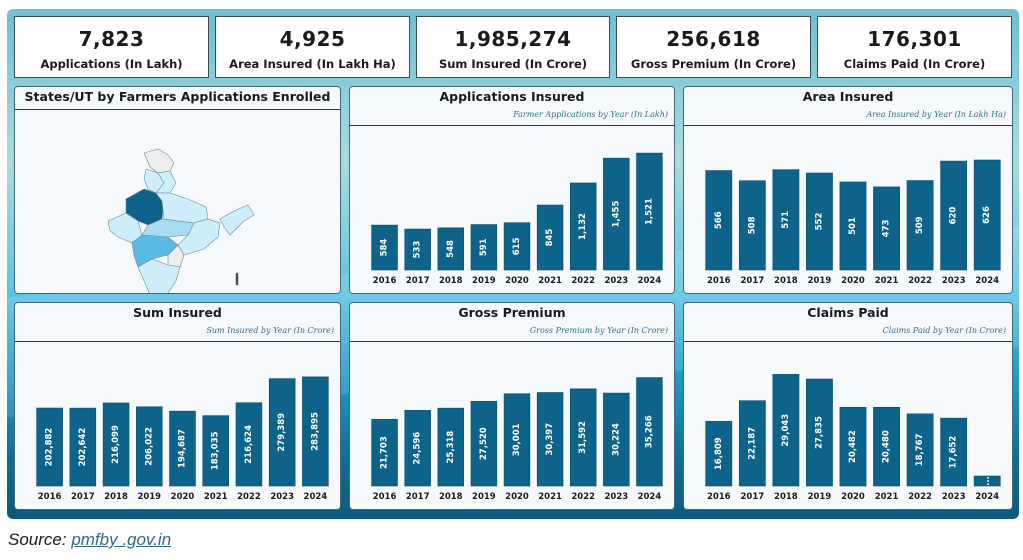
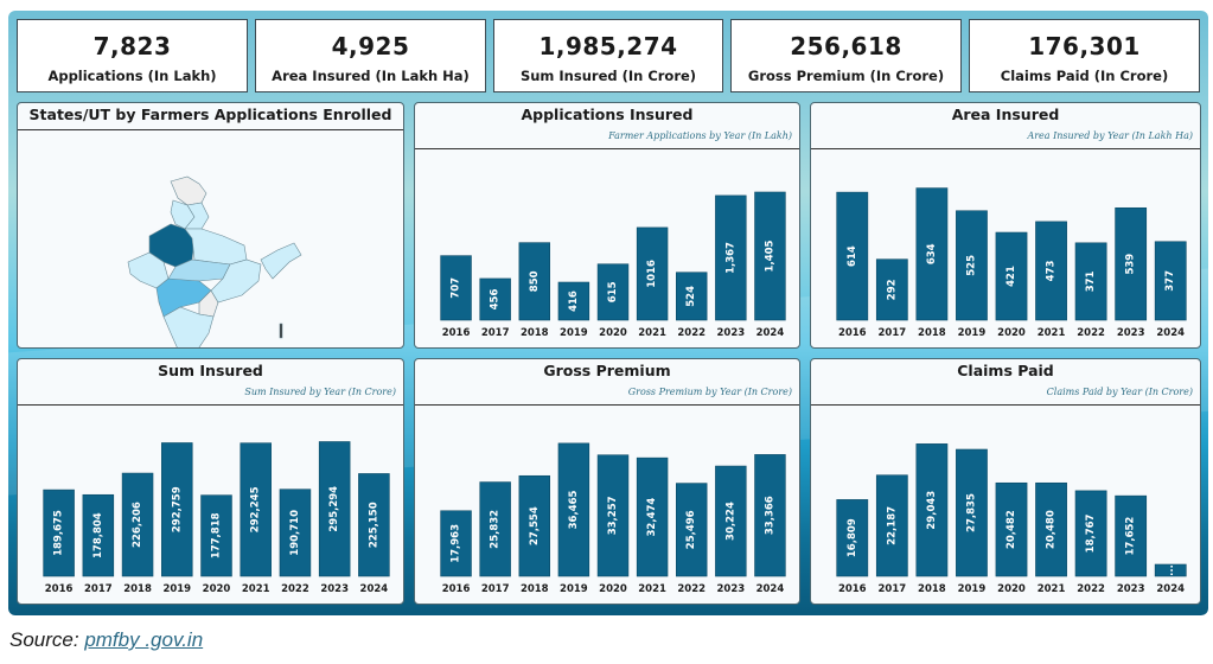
Applications Insured/2016: 584 -> 707
Applications Insured/2017: 533 -> 456
Applications Insured/2018: 548 -> 850
Applications Insured/2019: 591 -> 416
Applications Insured/2021: 845 -> 1016
Applications Insured/2022: 1,132 -> 524
Applications Insured/2023: 1,455 -> 1,367
Applications Insured/2024: 1,521 -> 1,405
Area Insured/2016: 566 -> 614
Area Insured/2017: 508 -> 292
Area Insured/2018: 571 -> 634
Area Insured/2019: 552 -> 525
Area Insured/2020: 501 -> 421
Area Insured/2022: 509 -> 371
Area Insured/2023: 620 -> 539
Area Insured/2024: 626 -> 377
Sum Insured/2016: 202,882 -> 189,675
Sum Insured/2017: 202,642 -> 178,804
Sum Insured/2018: 216,099 -> 226,206
Sum Insured/2019: 206,022 -> 292,759
Sum Insured/2020: 194,687 -> 177,818
Sum Insured/2021: 183,035 -> 292,245
Sum Insured/2022: 216,624 -> 190,710
Sum Insured/2023: 279,389 -> 295,294
Sum Insured/2024: 283,895 -> 225,150
Gross Premium/2016: 21,703 -> 17,963
Gross Premium/2017: 24,596 -> 25,832
Gross Premium/2018: 25,318 -> 27,554
Gross Premium/2019: 27,520 -> 36,465
Gross Premium/2020: 30,001 -> 33,257
Gross Premium/2021: 30,397 -> 32,474
Gross Premium/2022: 31,592 -> 25,496
Gross Premium/2024: 35,266 -> 33,366
